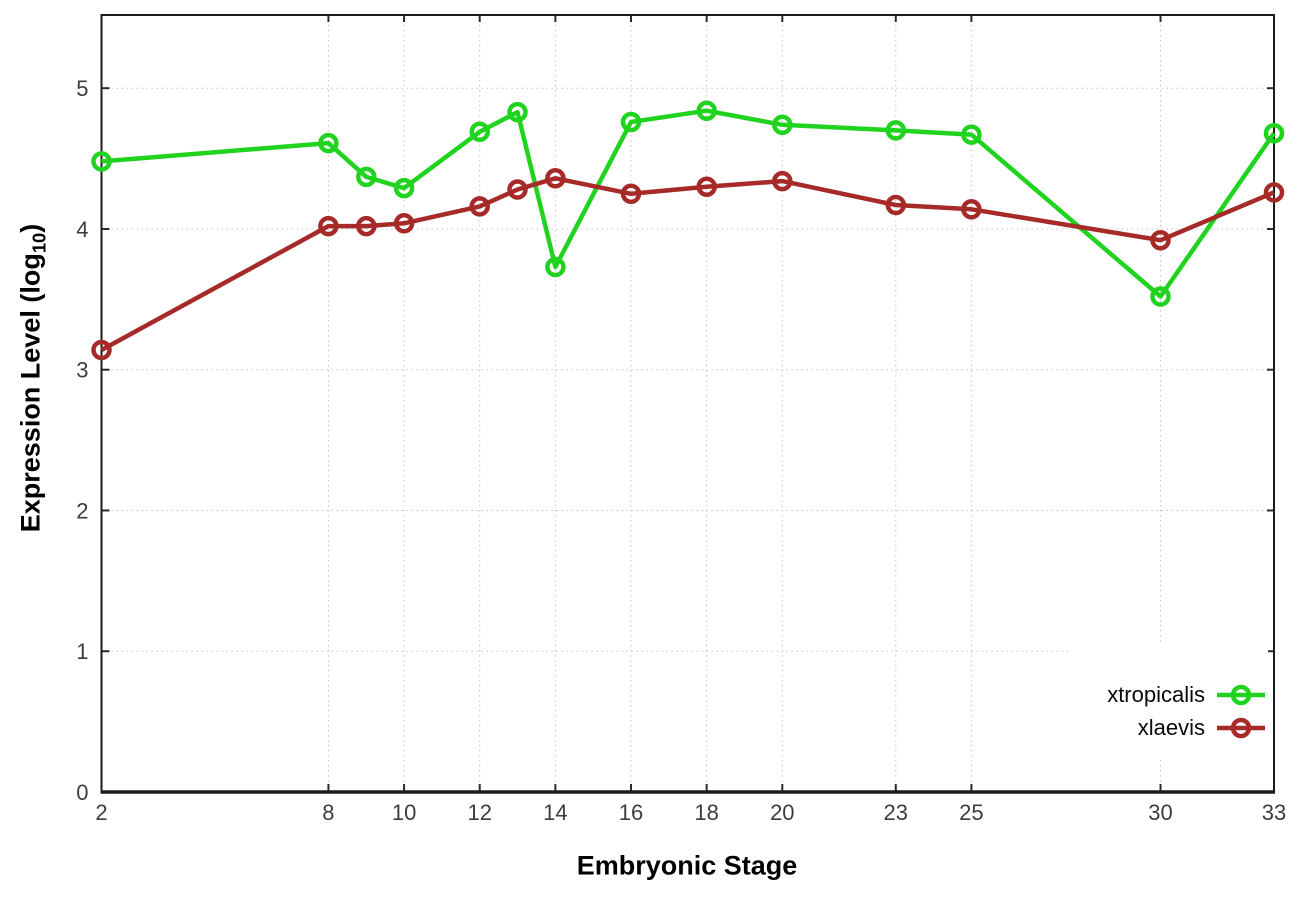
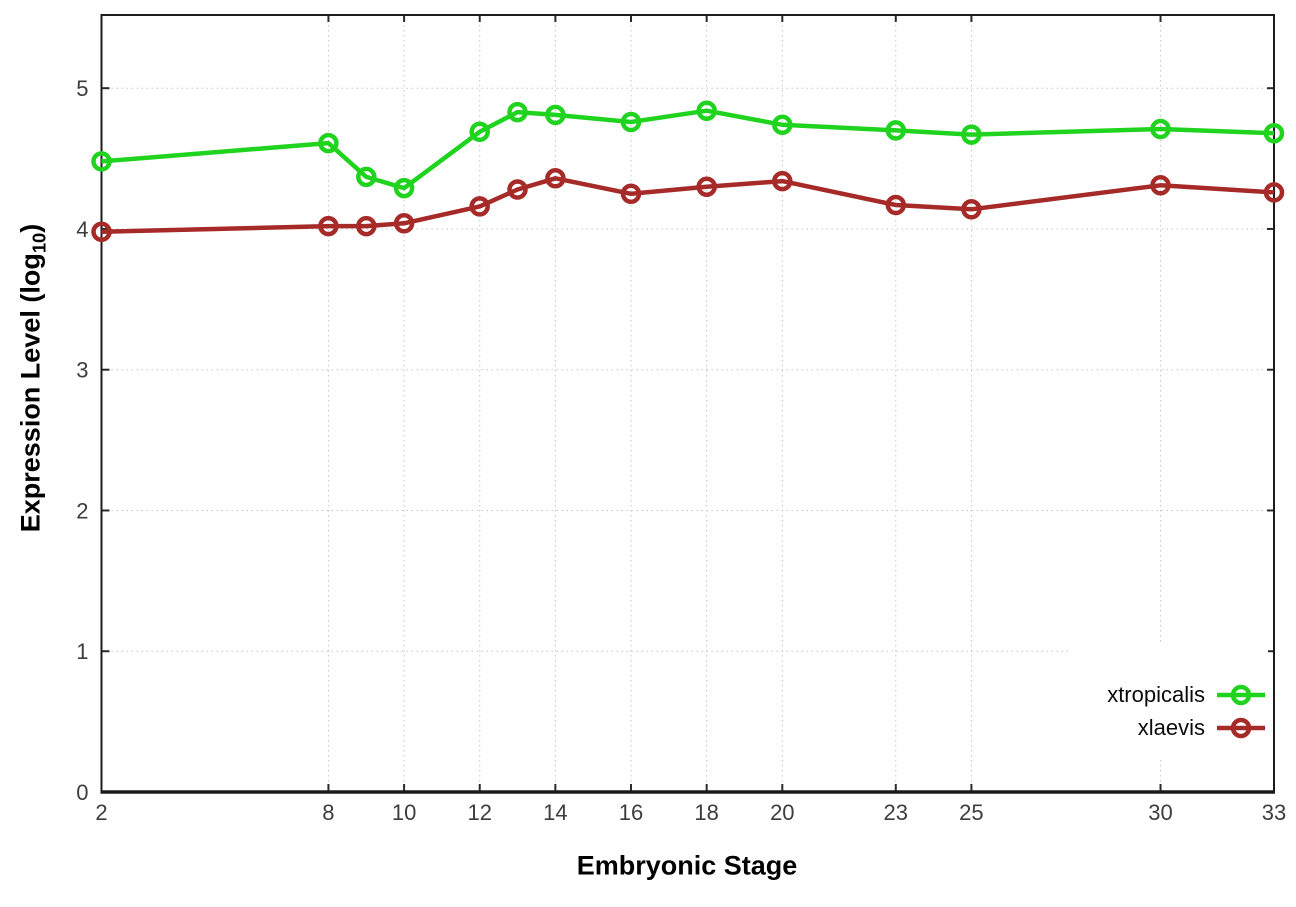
xlaevis/2: 3.14 -> 3.98
xtropicalis/14: 3.73 -> 4.81
xtropicalis/30: 3.52 -> 4.71
xlaevis/30: 3.92 -> 4.31
